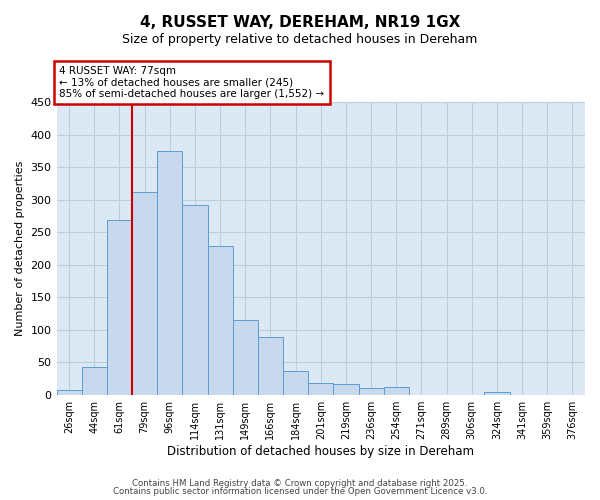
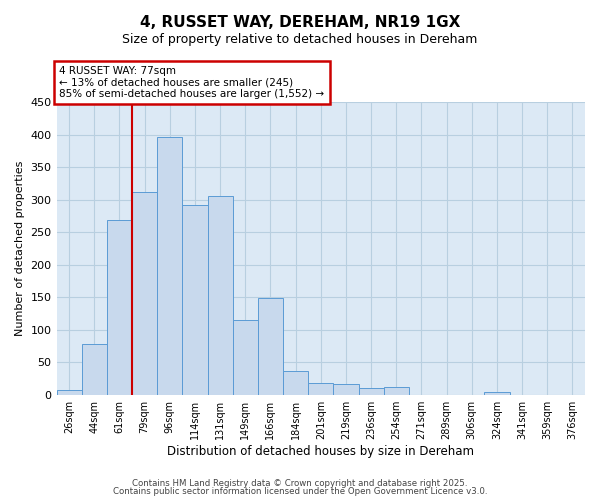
44sqm: 42 -> 78
96sqm: 375 -> 396
131sqm: 229 -> 306
166sqm: 88 -> 148
